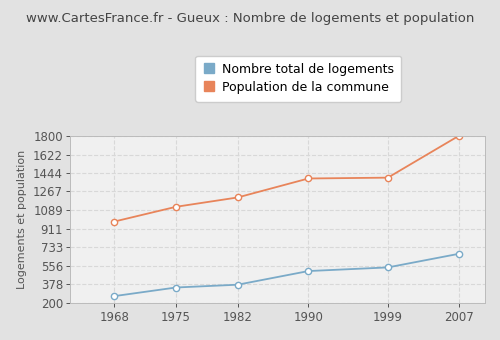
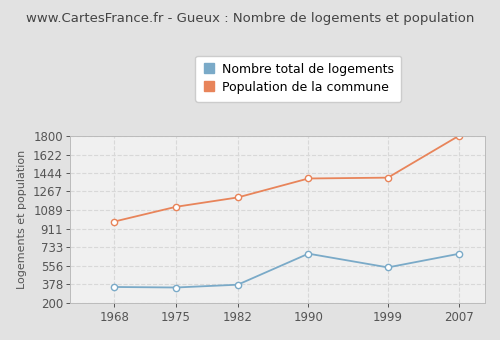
Nombre total de logements/1968: 260 -> 350
Nombre total de logements/1990: 500 -> 670
